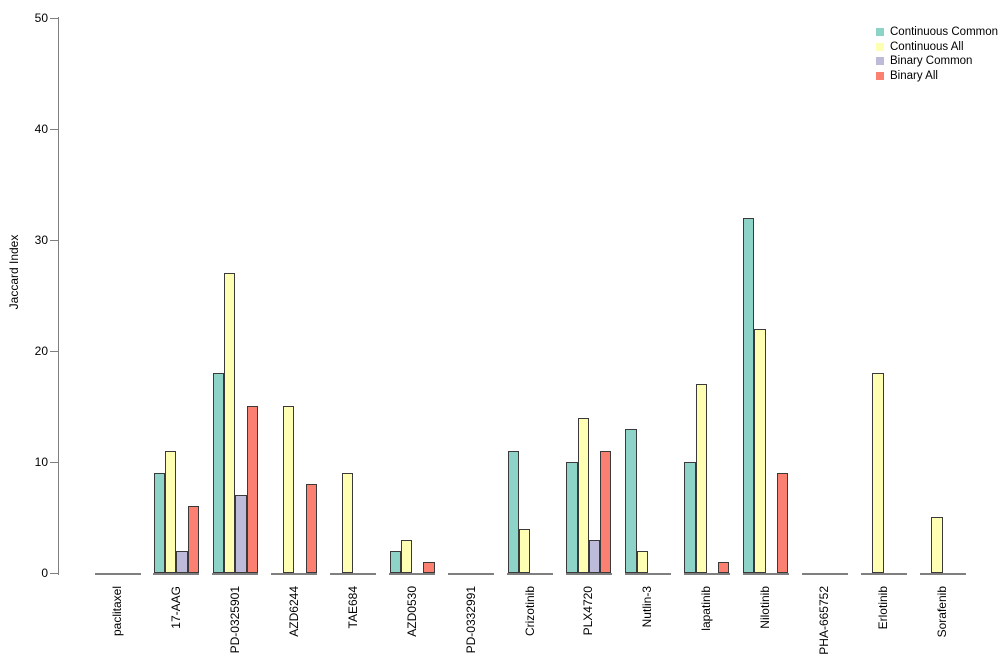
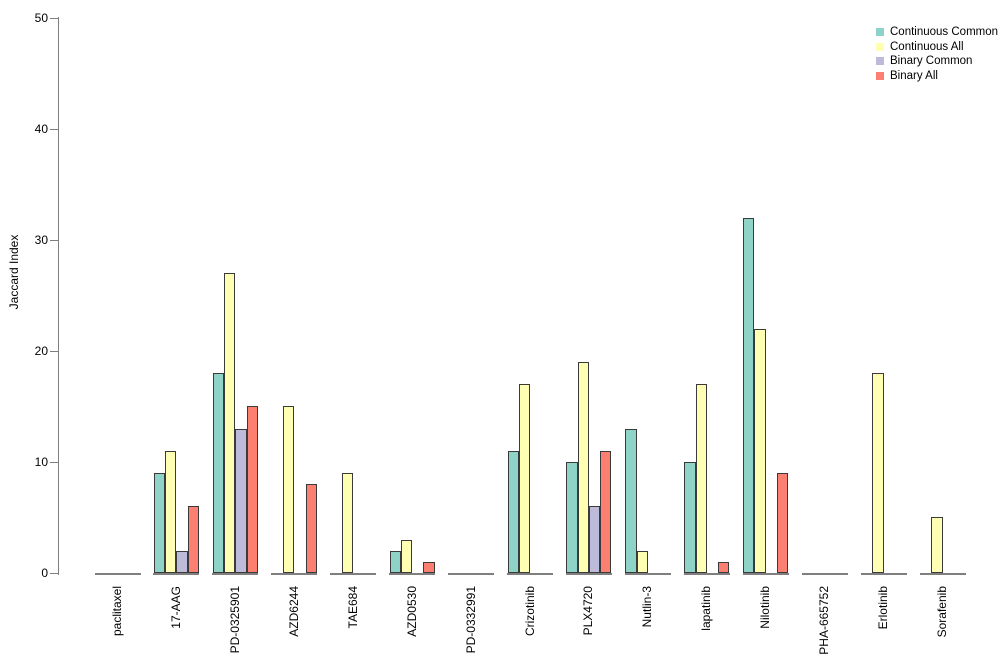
Binary Common/PD-0325901: 7 -> 13
Continuous All/Crizotinib: 4 -> 17
Continuous All/PLX4720: 14 -> 19
Binary Common/PLX4720: 3 -> 6
